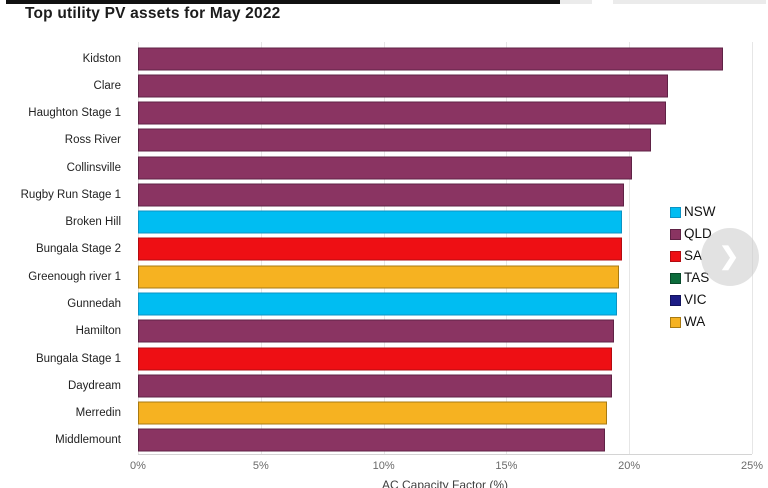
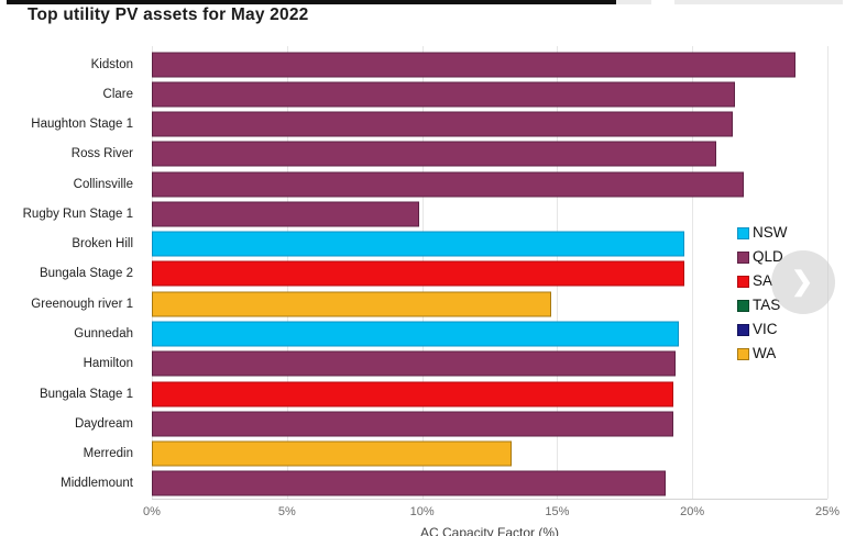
Collinsville: 20.1% -> 21.9%
Rugby Run Stage 1: 19.8% -> 9.9%
Greenough river 1: 19.6% -> 14.8%
Merredin: 19.1% -> 13.3%
